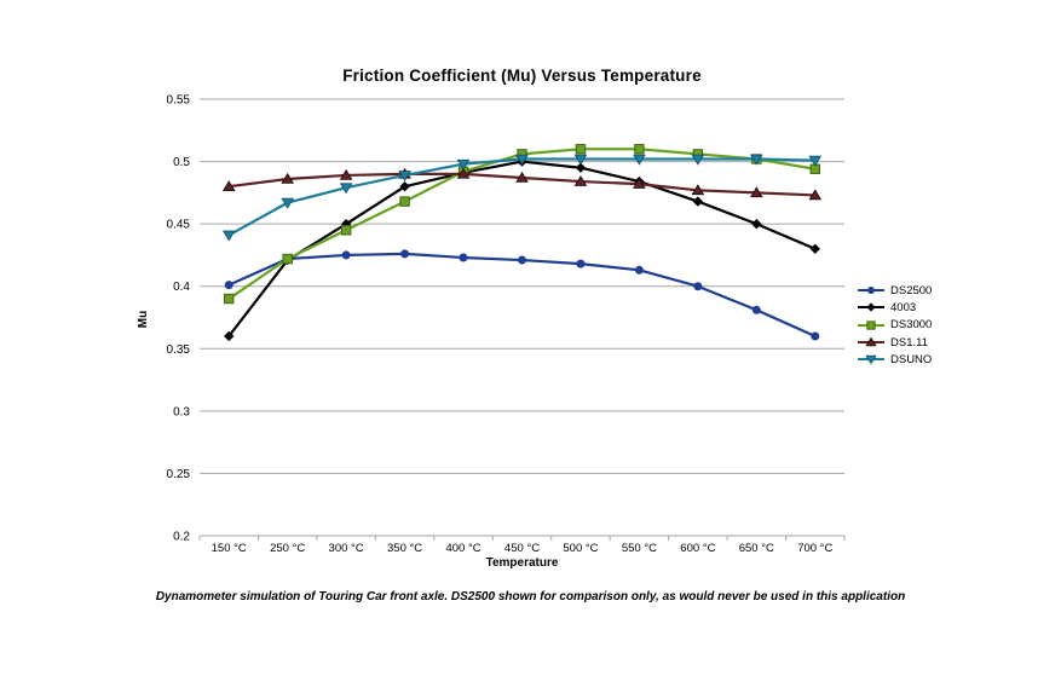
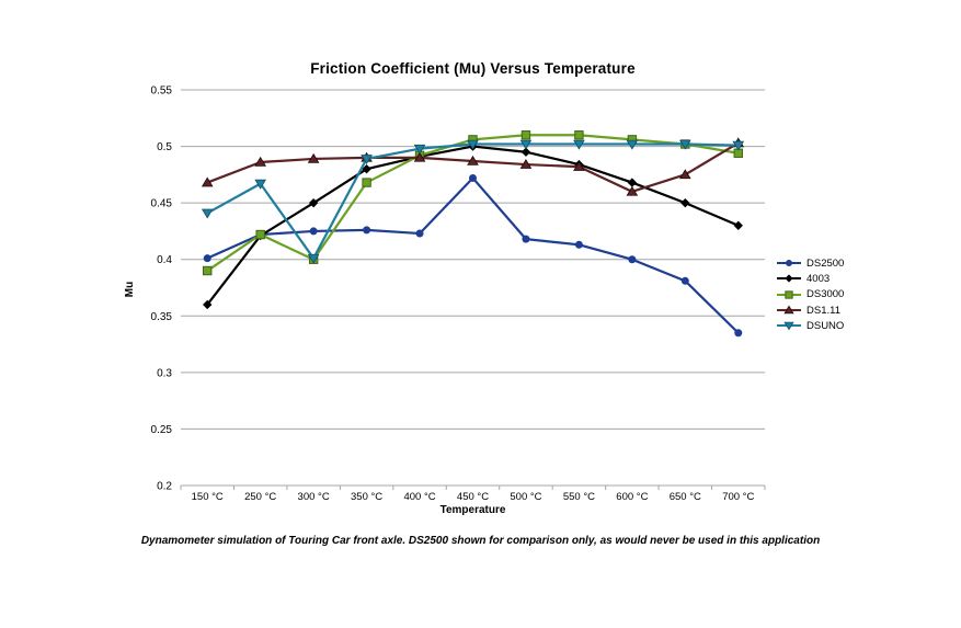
DS1.11/150 °C: 0.480 -> 0.468
DS3000/300 °C: 0.445 -> 0.400
DSUNO/300 °C: 0.479 -> 0.401
DS2500/450 °C: 0.421 -> 0.472
DS1.11/600 °C: 0.477 -> 0.460
DS2500/700 °C: 0.360 -> 0.335
DS1.11/700 °C: 0.473 -> 0.503
